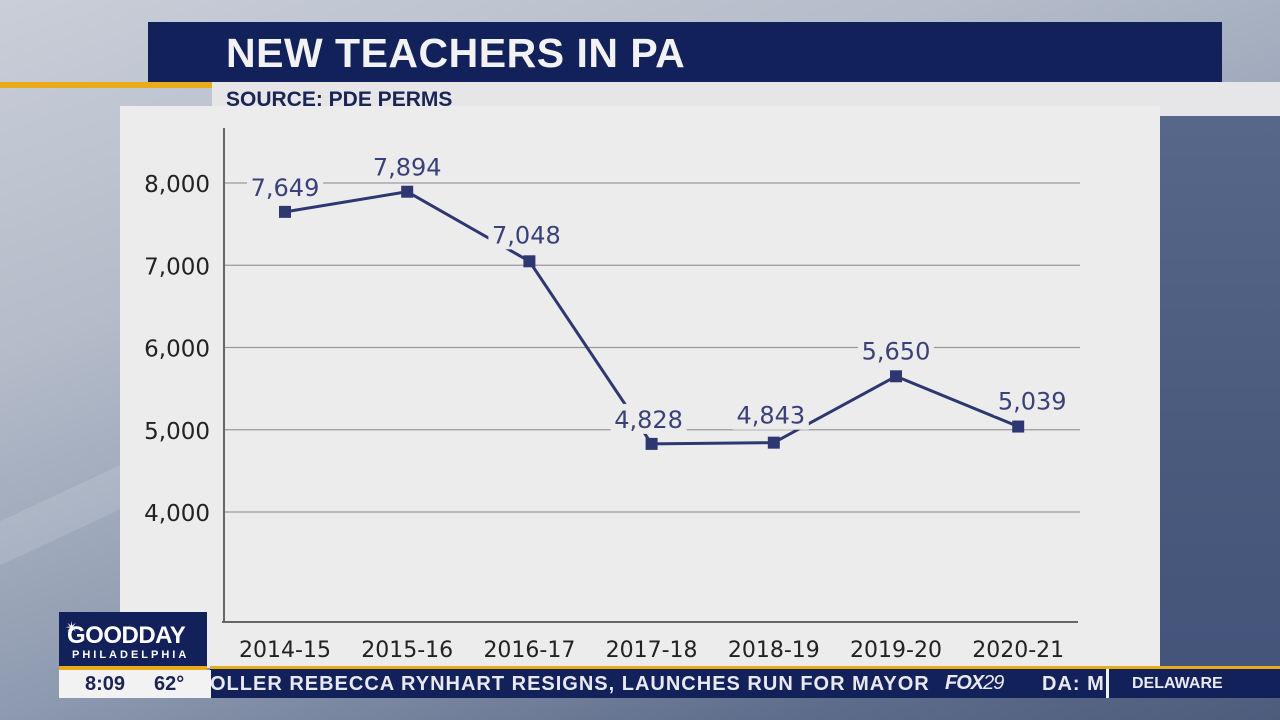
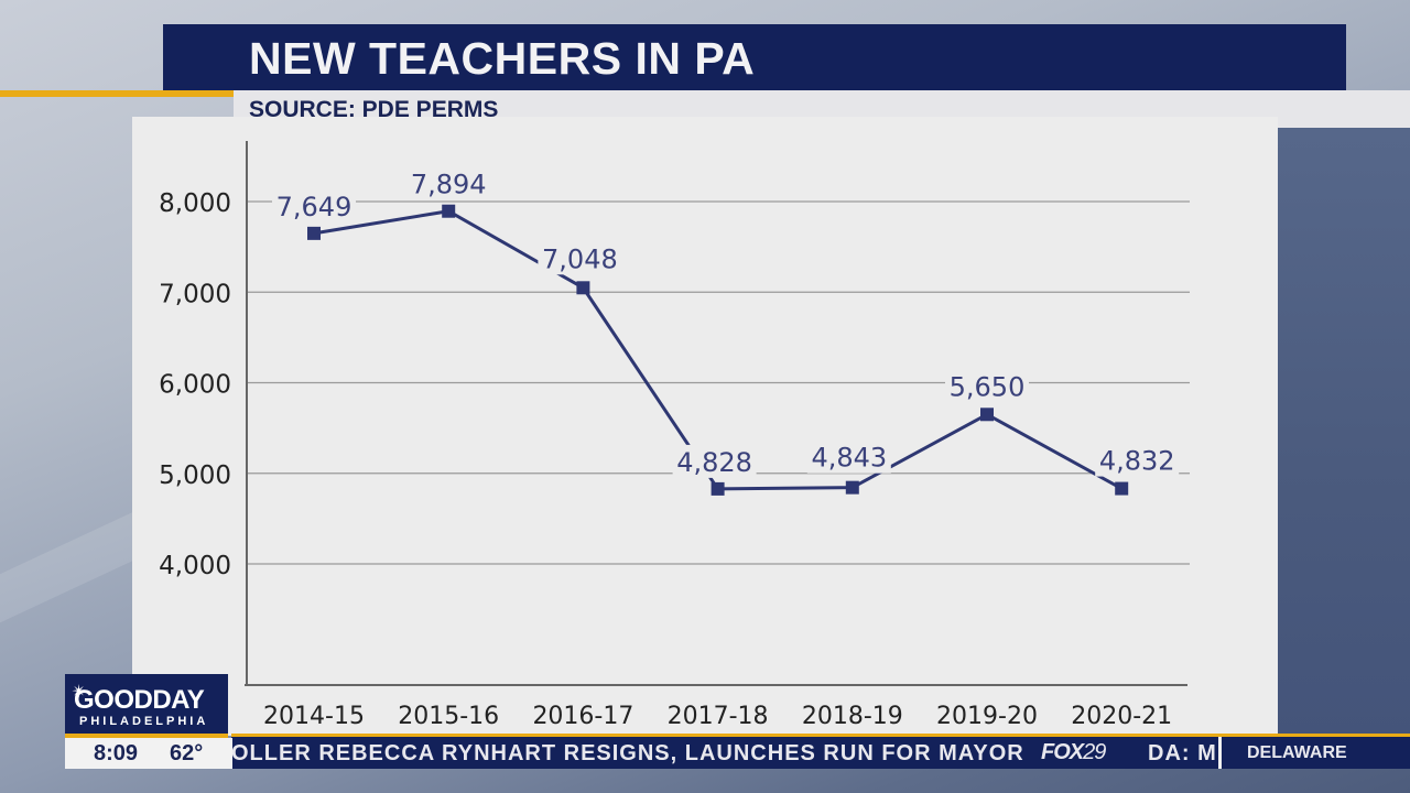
2020-21: 5,039 -> 4,832
